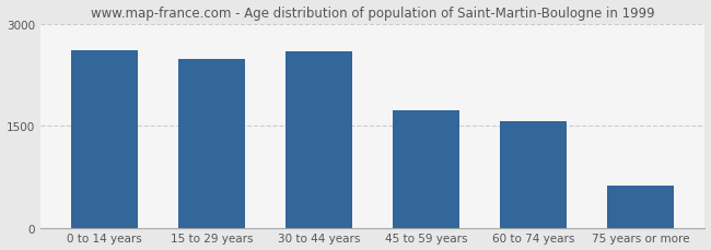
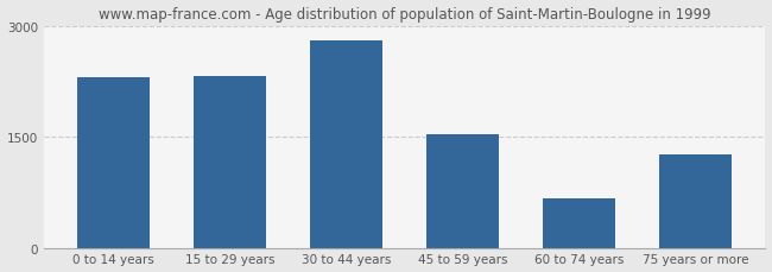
0 to 14 years: 2600 -> 2300
15 to 29 years: 2480 -> 2320
30 to 44 years: 2590 -> 2800
45 to 59 years: 1720 -> 1540
60 to 74 years: 1560 -> 660
75 years or more: 620 -> 1260
